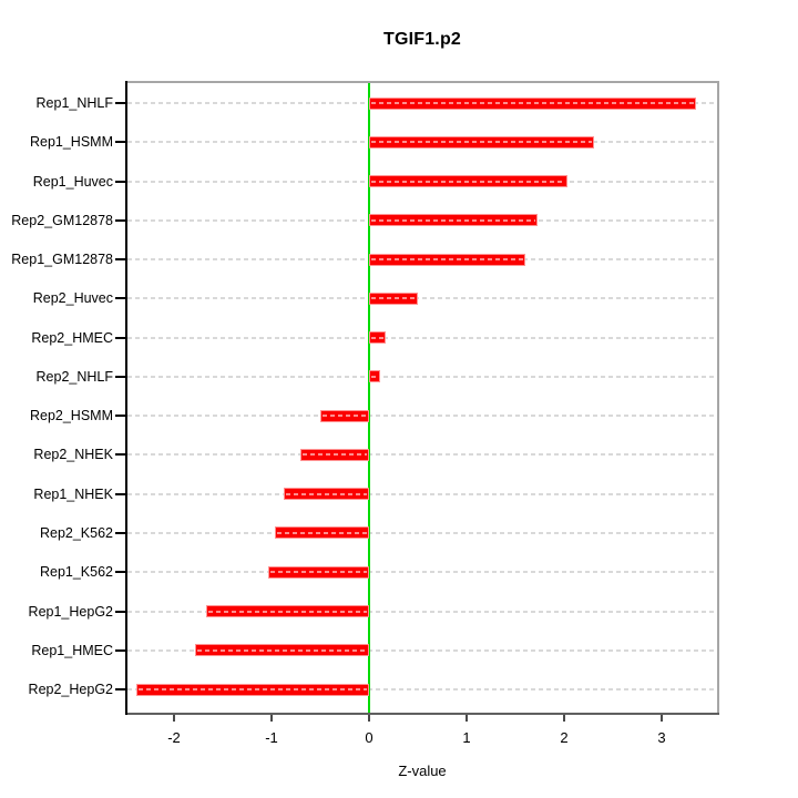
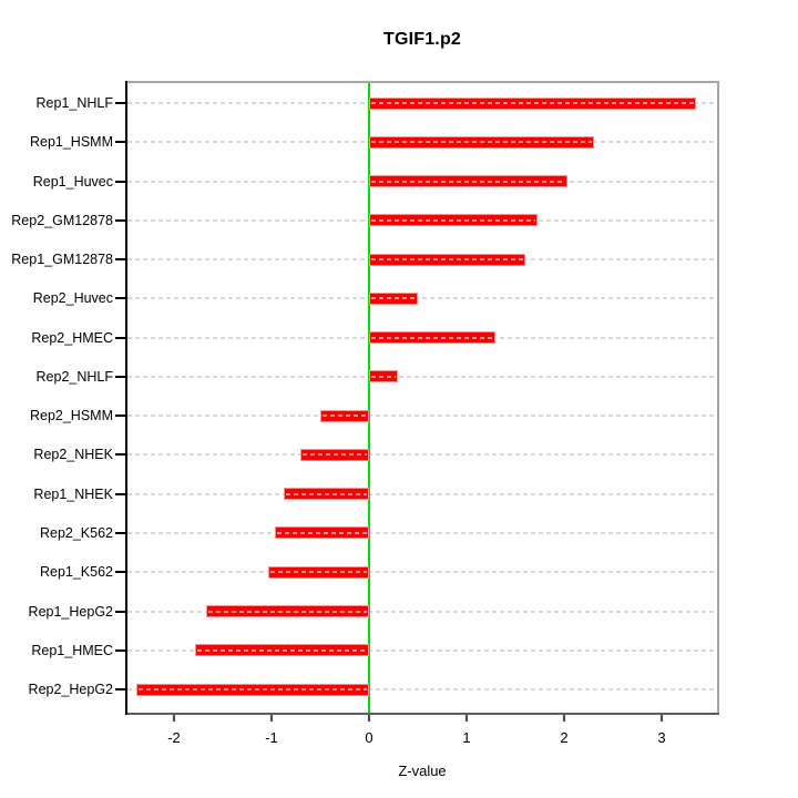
Rep2_HMEC: 0.2 -> 1.3
Rep2_NHLF: 0.1 -> 0.3
